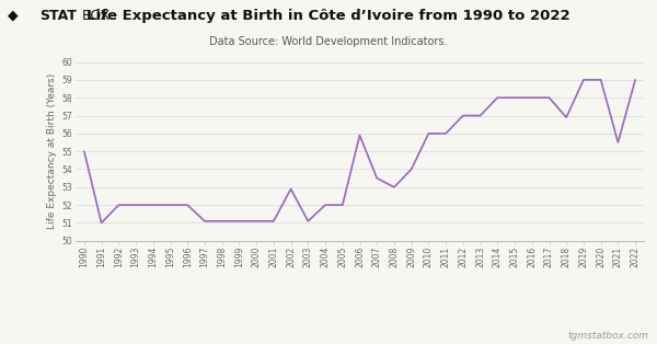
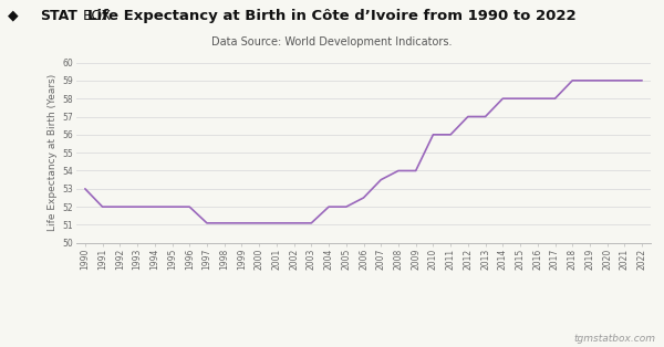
1990: 55.0 -> 53.0
1991: 51.0 -> 52.0
2002: 52.9 -> 51.1
2006: 55.9 -> 52.5
2008: 53.0 -> 54.0
2018: 56.9 -> 59.0
2021: 55.5 -> 59.0
